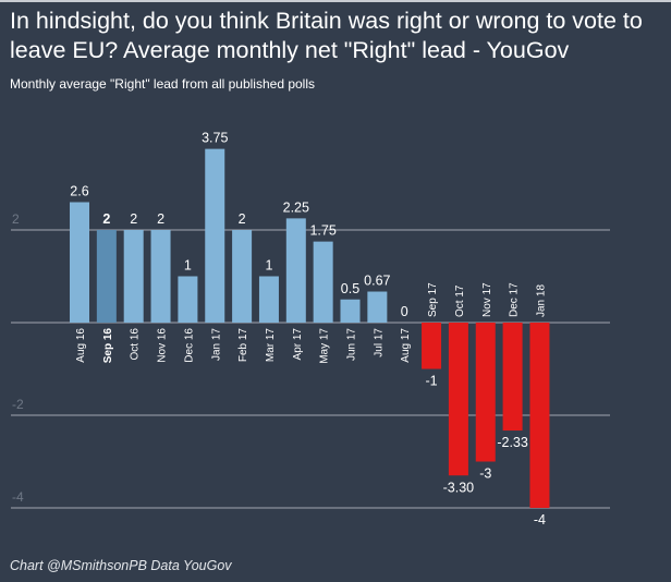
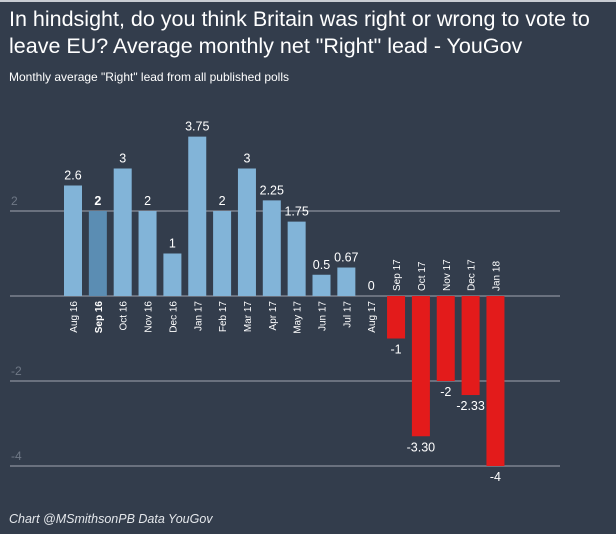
Oct 16: 2 -> 3
Mar 17: 1 -> 3
Nov 17: -3 -> -2
